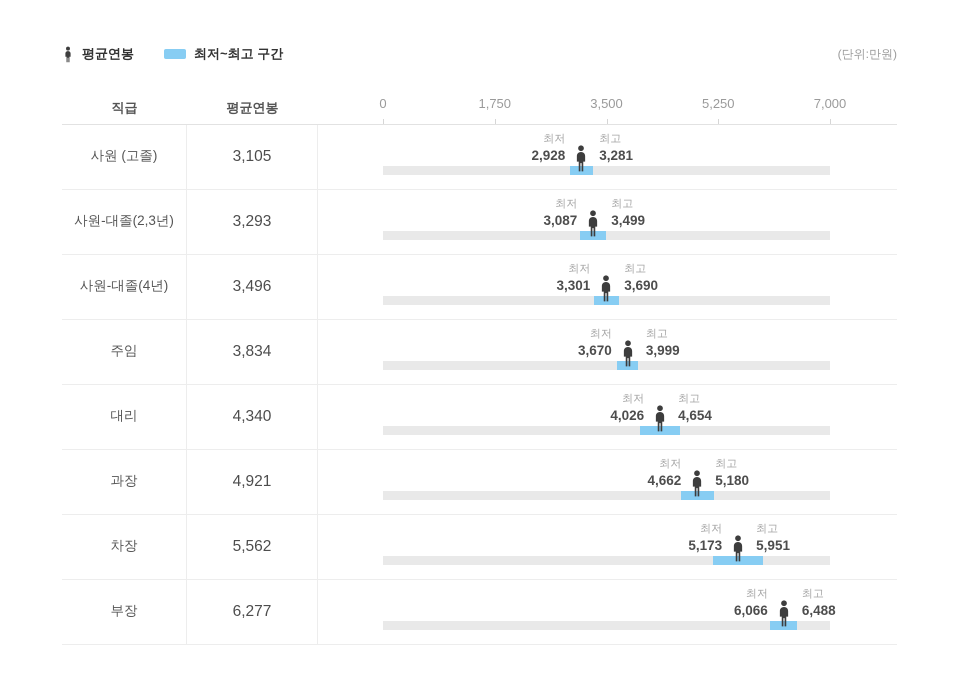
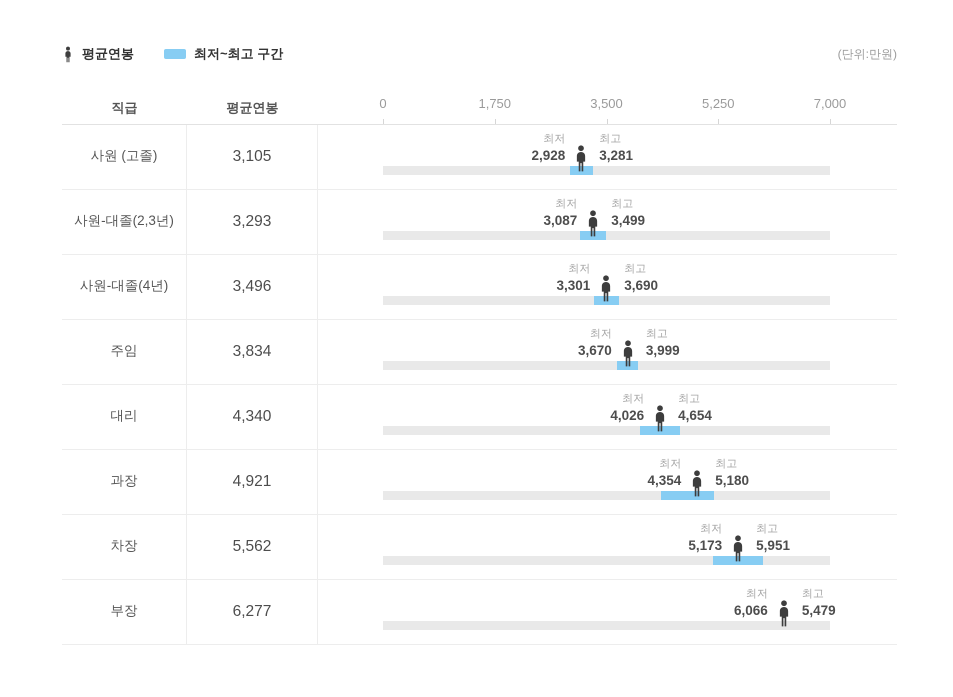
최저/과장: 4,662 -> 4,354
최고/부장: 6,488 -> 5,479
